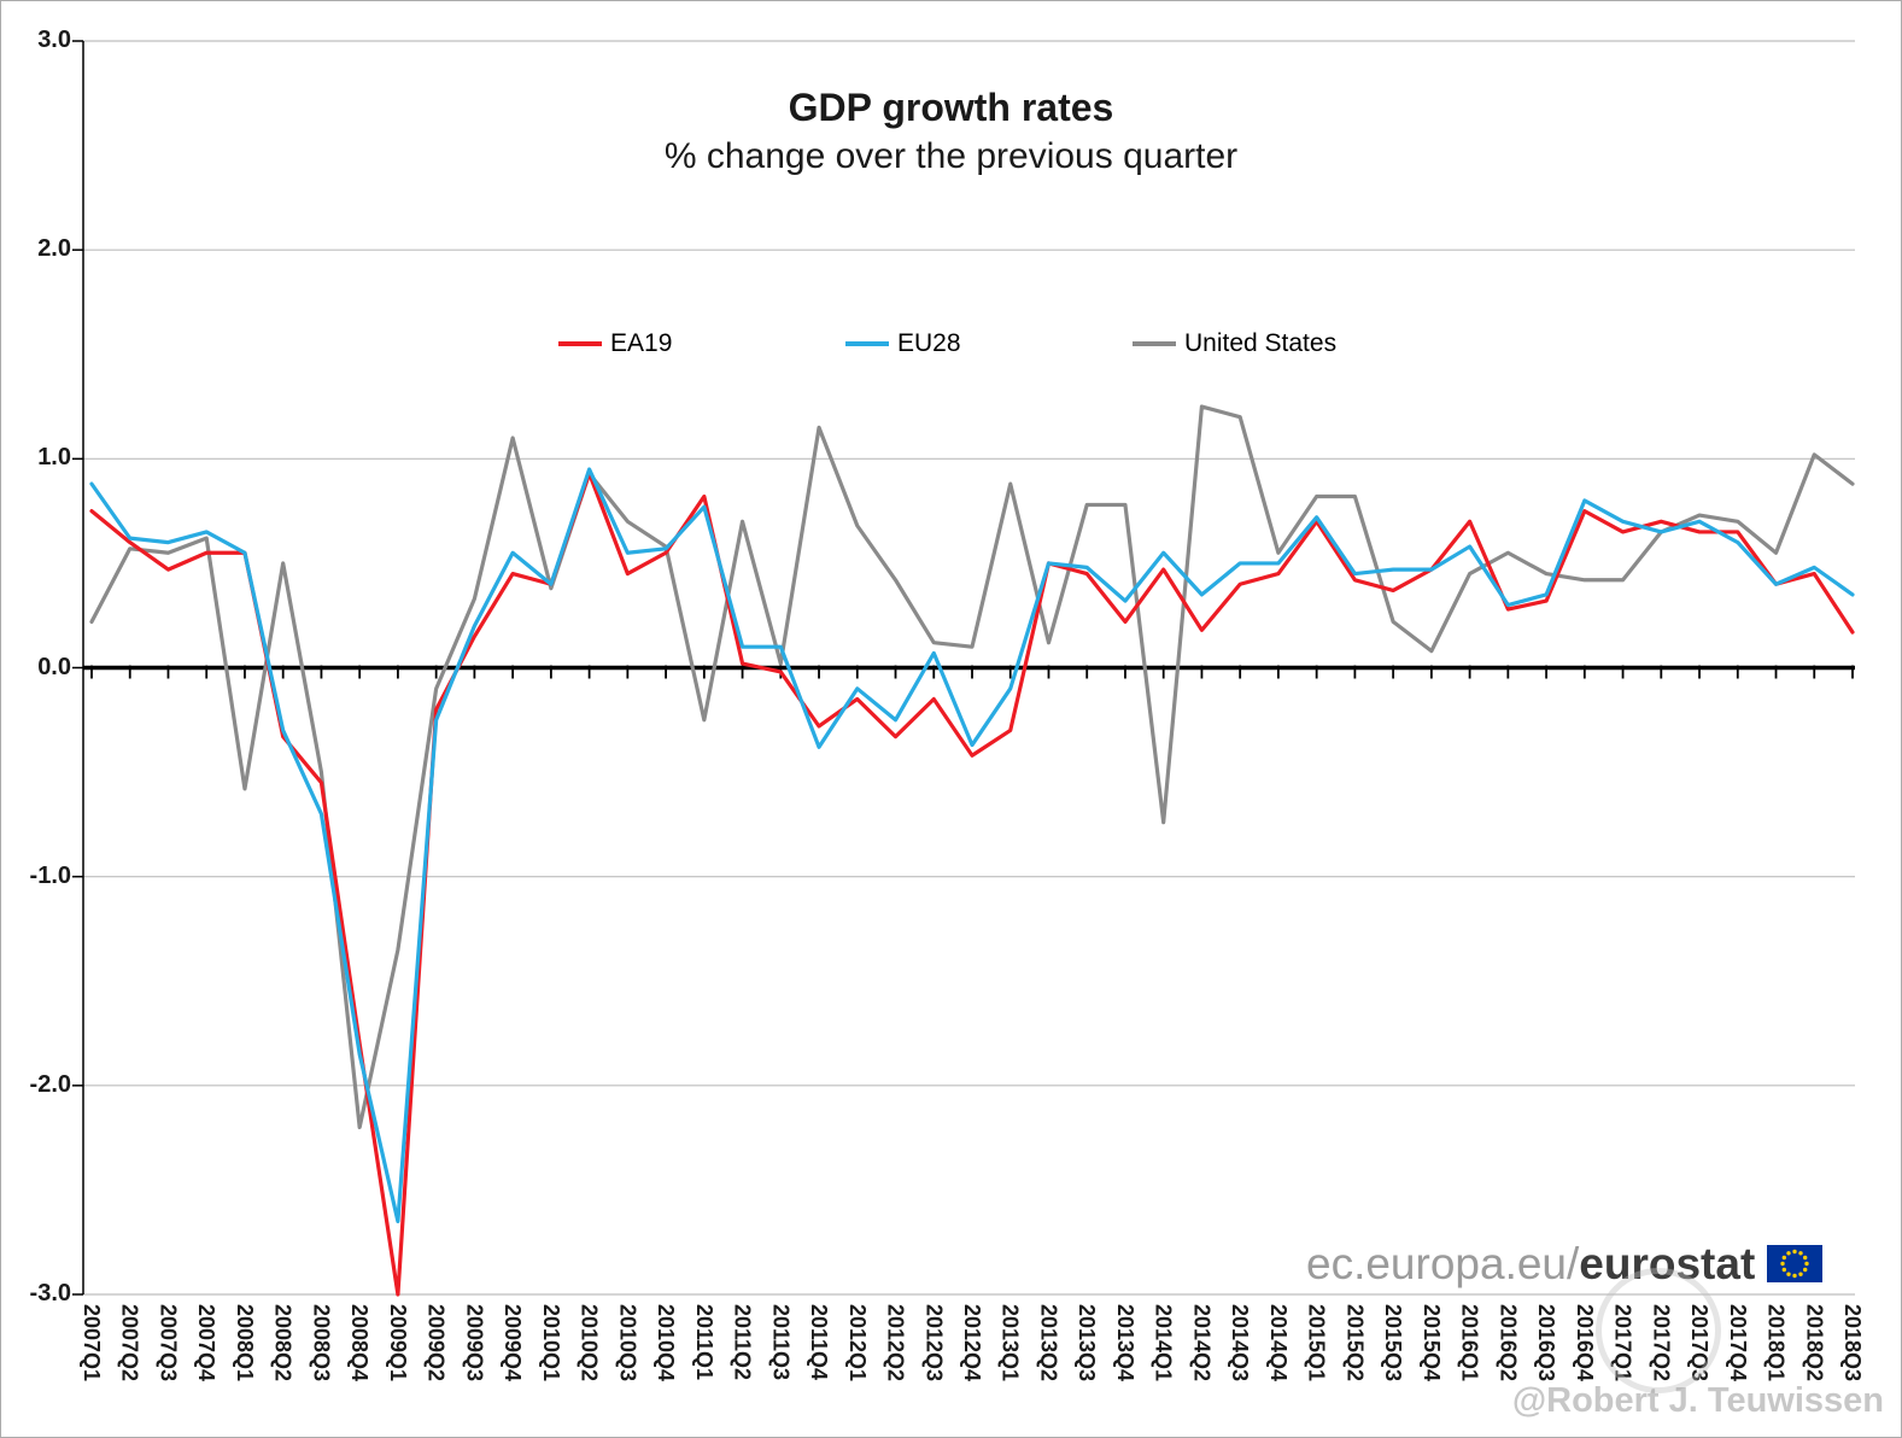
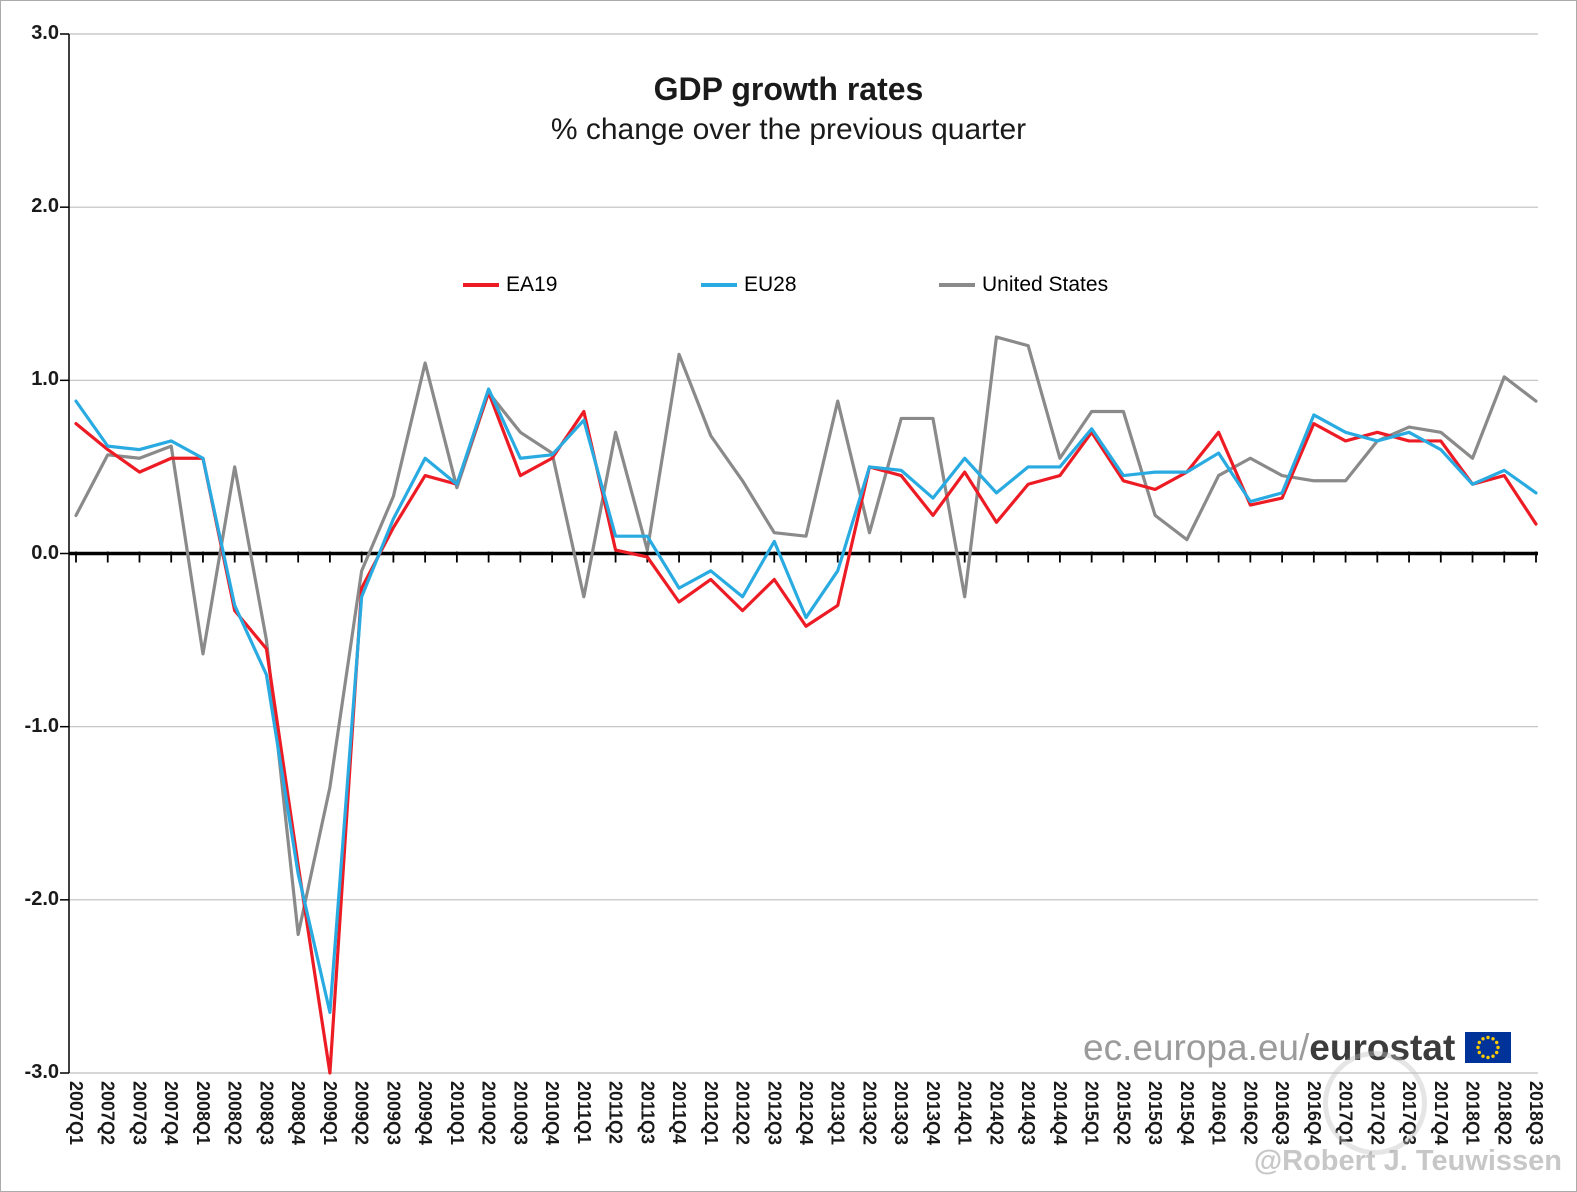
EU28/2011Q4: -0.38 -> -0.20
United States/2014Q1: -0.74 -> -0.25
